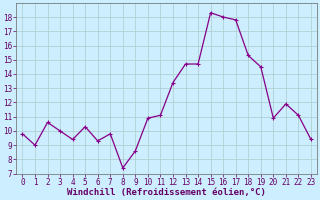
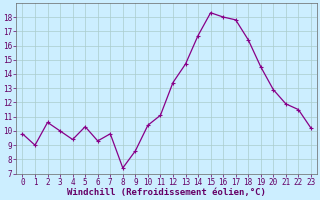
10: 10.9 -> 10.4
14: 14.7 -> 16.7
18: 15.3 -> 16.4
20: 10.9 -> 12.9
22: 11.1 -> 11.5
23: 9.4 -> 10.2
